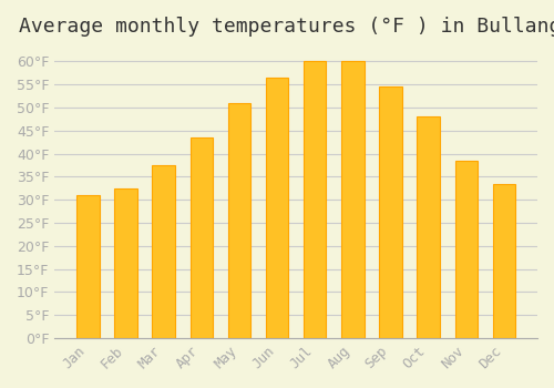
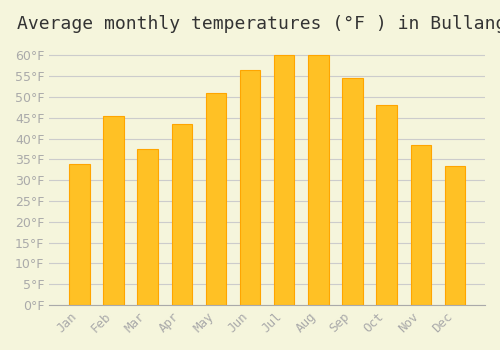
Jan: 31.0°F -> 34.0°F
Feb: 32.5°F -> 45.5°F
